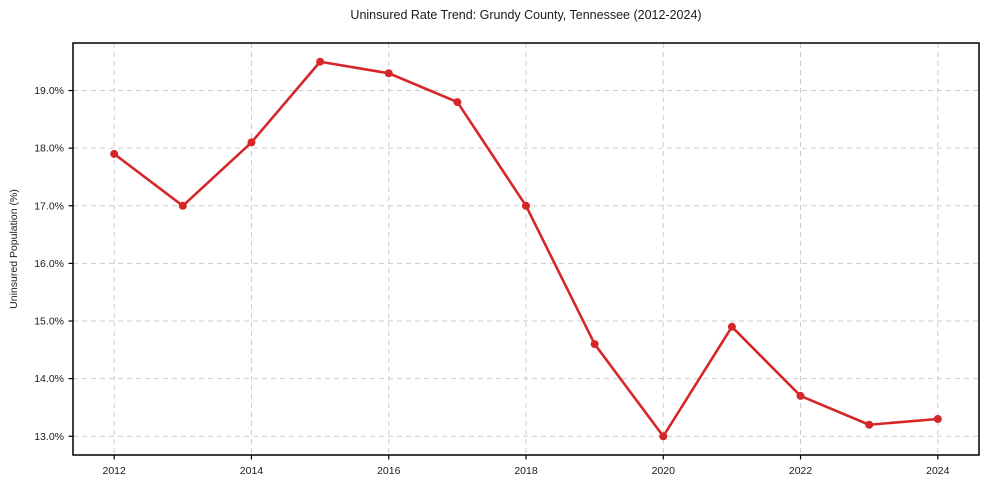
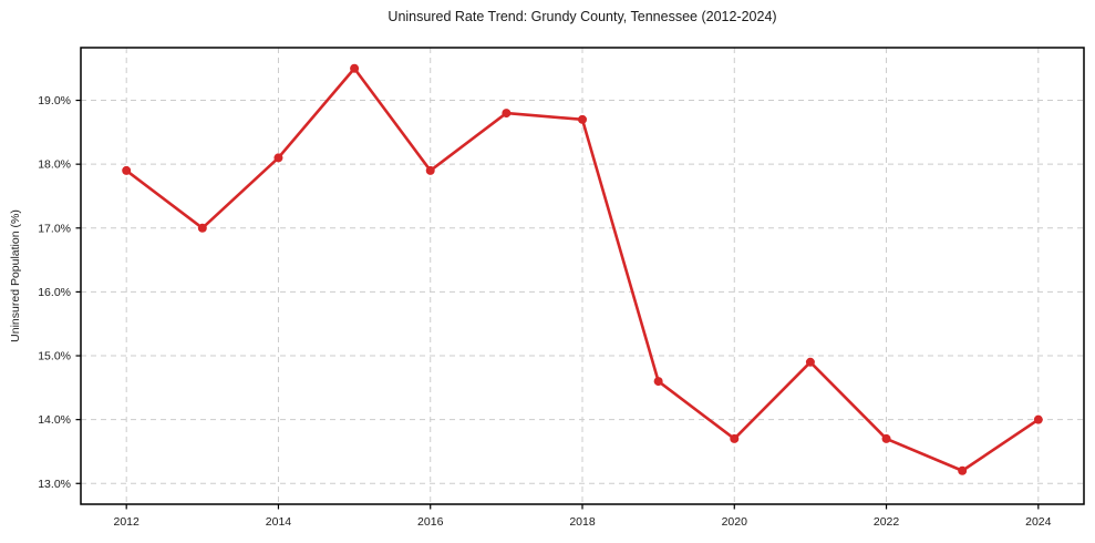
2016: 19.3% -> 17.9%
2018: 17.0% -> 18.7%
2020: 13.0% -> 13.7%
2024: 13.3% -> 14.0%
